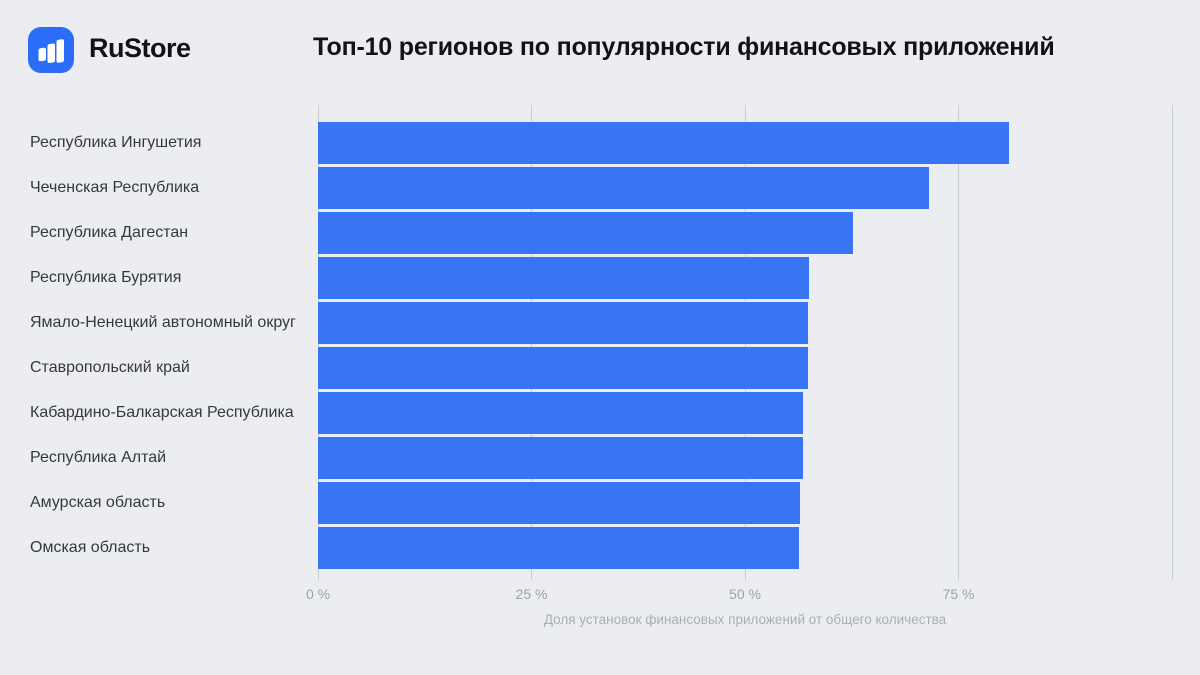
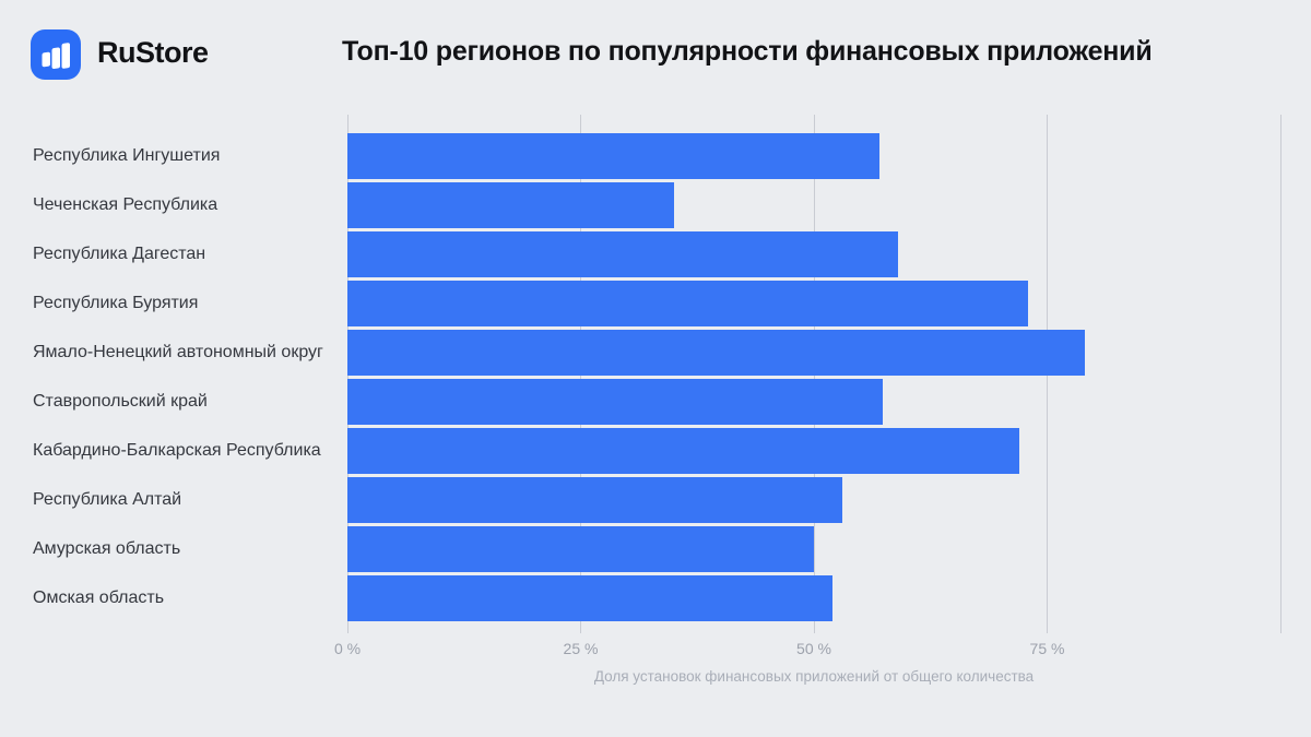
Республика Ингушетия: 81% -> 57%
Чеченская Республика: 72% -> 35%
Республика Дагестан: 63% -> 59%
Республика Бурятия: 58% -> 73%
Ямало-Ненецкий автономный округ: 57% -> 79%
Кабардино-Балкарская Республика: 57% -> 72%
Республика Алтай: 57% -> 53%
Амурская область: 56% -> 50%
Омская область: 56% -> 52%
